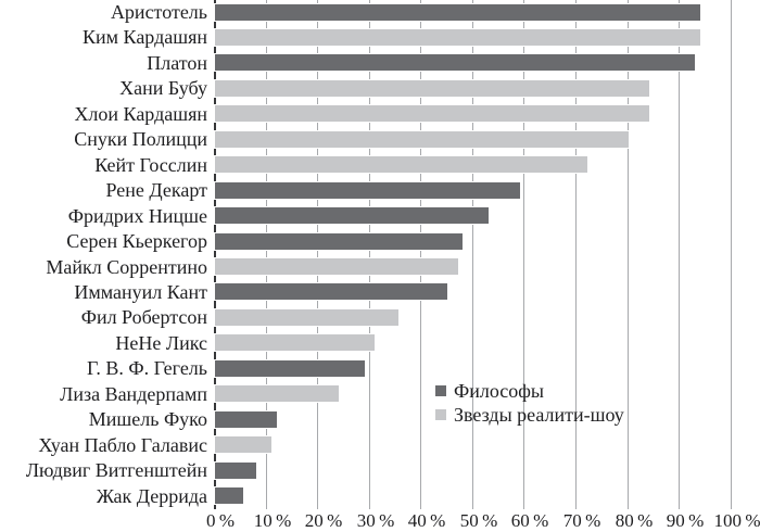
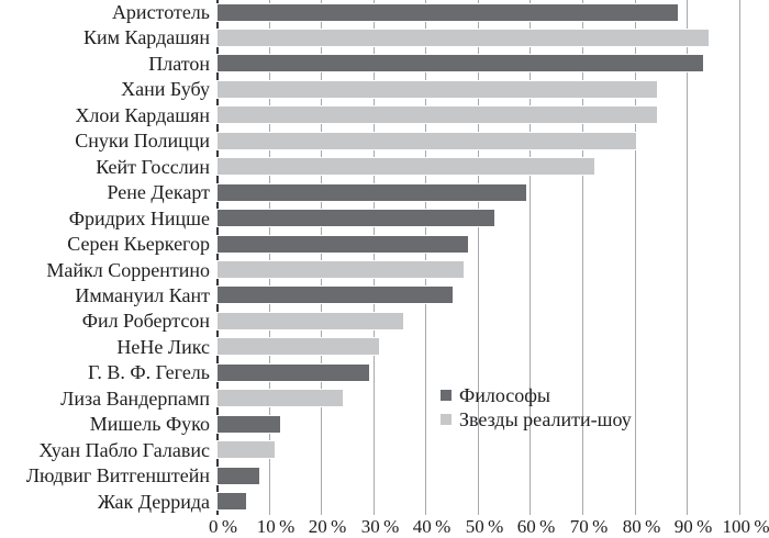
Аристотель: 94% -> 88%
